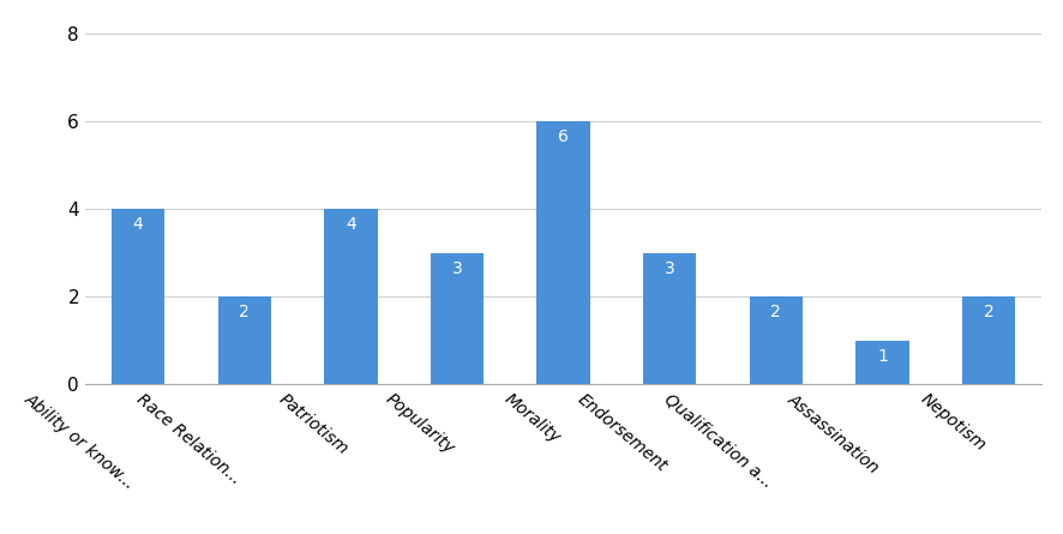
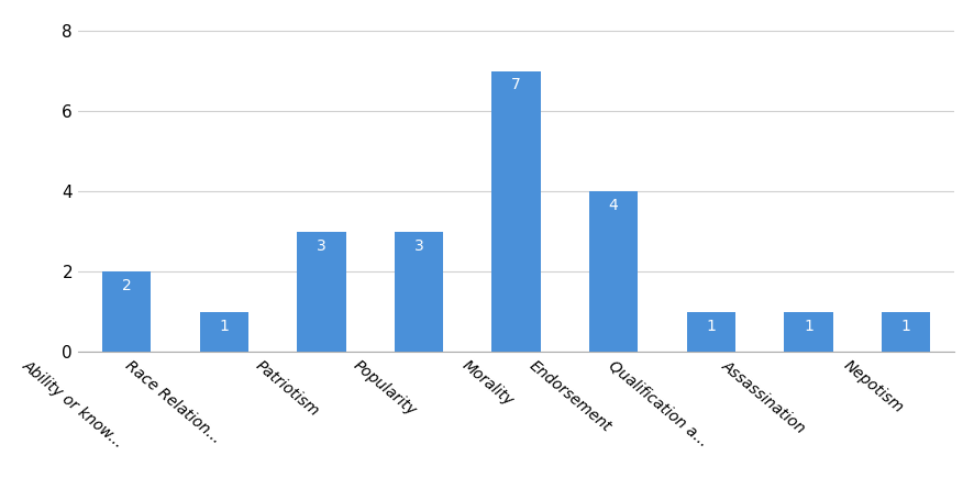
Ability or know...: 4 -> 2
Race Relation...: 2 -> 1
Patriotism: 4 -> 3
Morality: 6 -> 7
Endorsement: 3 -> 4
Qualification a...: 2 -> 1
Nepotism: 2 -> 1
